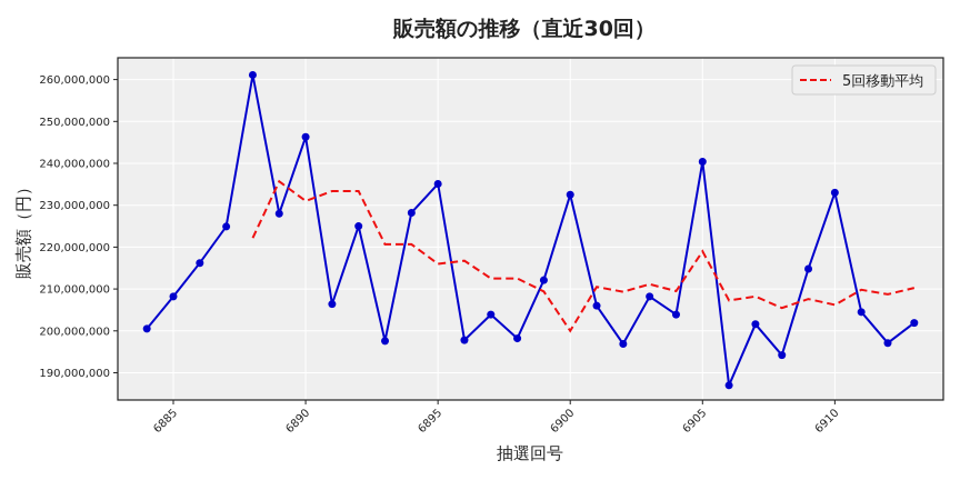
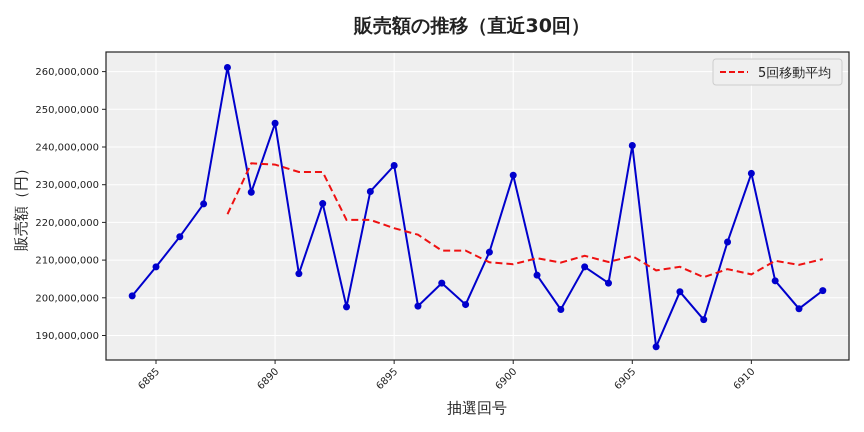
5回移動平均/6890: 231000000 -> 235000000
5回移動平均/6895: 216000000 -> 218000000
5回移動平均/6900: 200000000 -> 209000000
5回移動平均/6905: 219000000 -> 211000000
